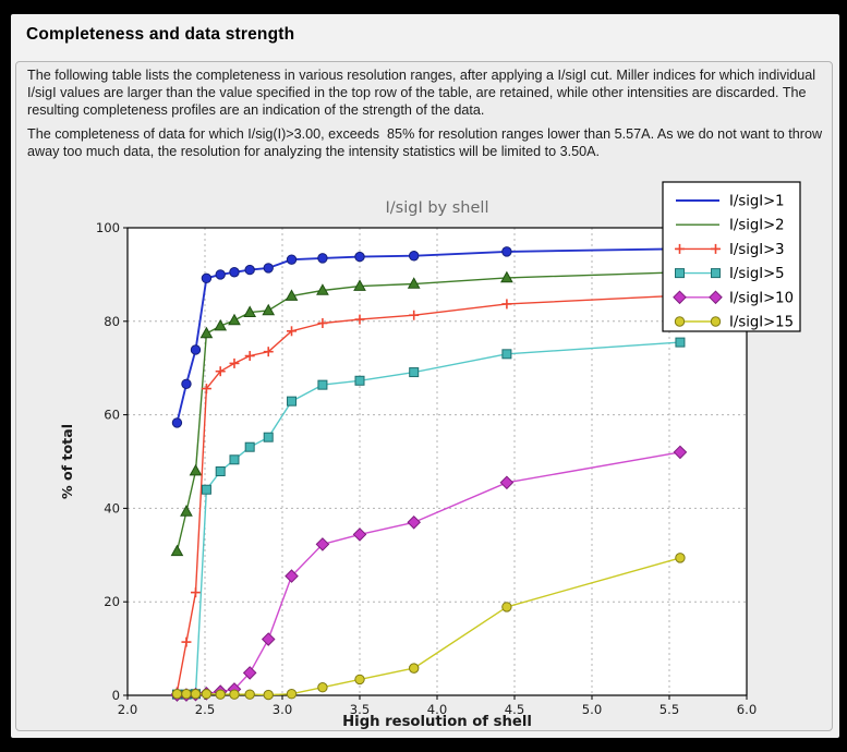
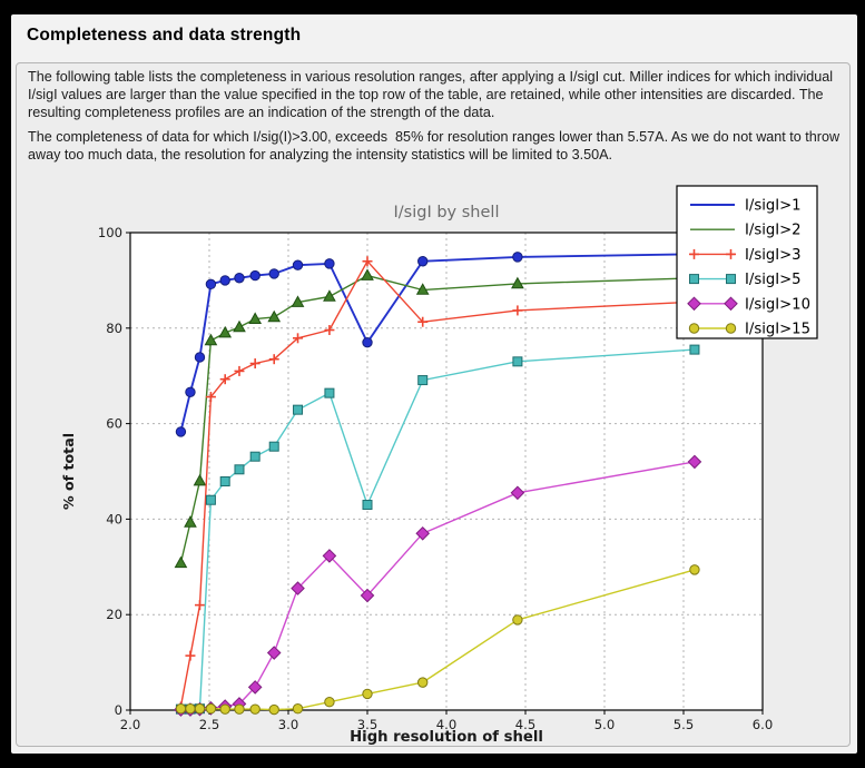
I/sigI>1/3.5: 94 -> 77
I/sigI>2/3.5: 88 -> 91
I/sigI>3/3.5: 80 -> 94
I/sigI>5/3.5: 67 -> 43
I/sigI>10/3.5: 34 -> 24
